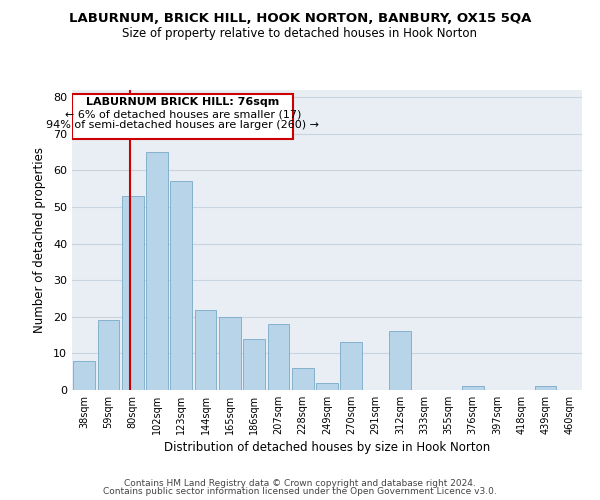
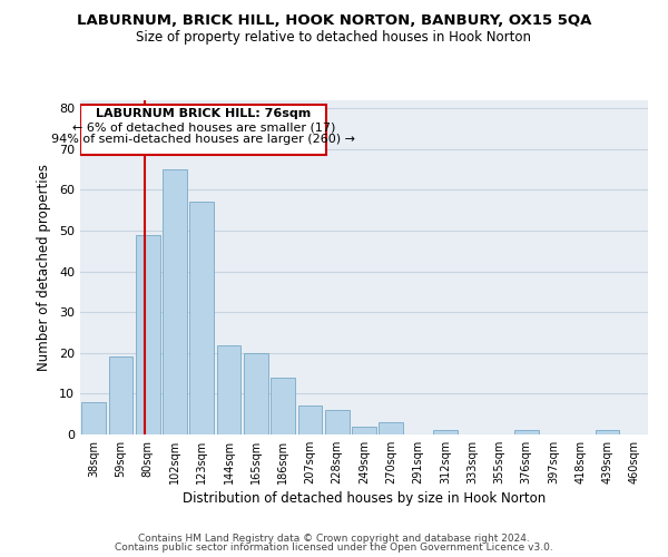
80sqm: 53 -> 49
207sqm: 18 -> 7
270sqm: 13 -> 3
312sqm: 16 -> 1
